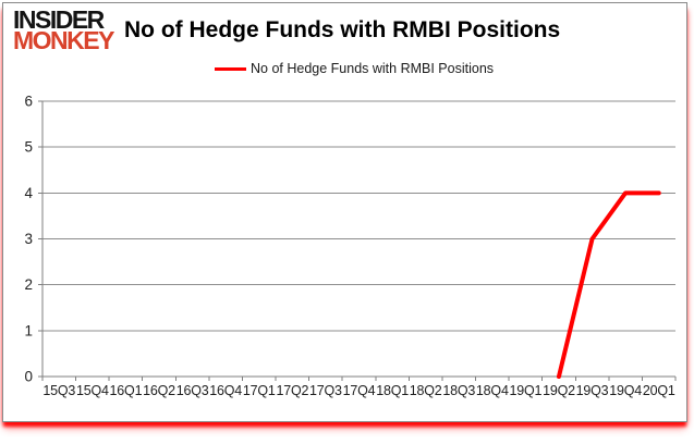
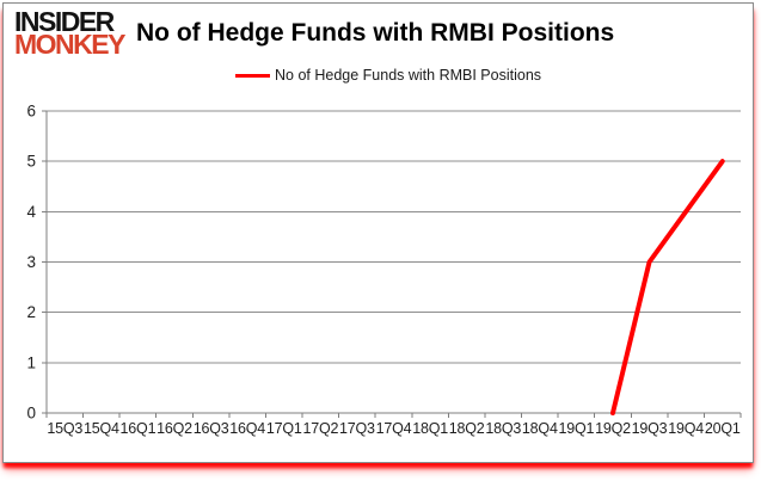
20Q1: 4 -> 5
